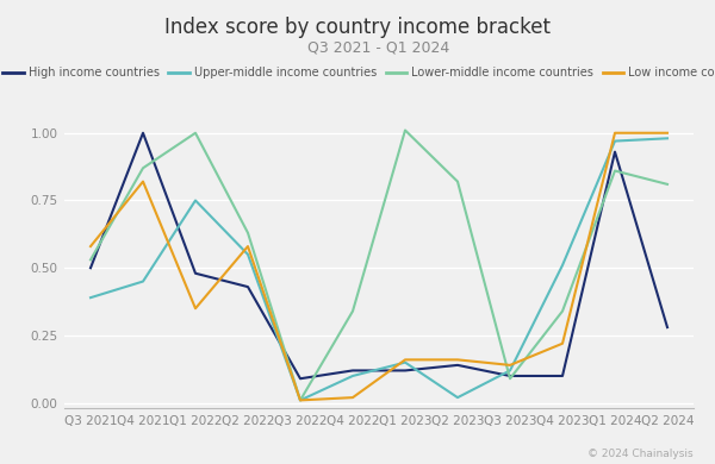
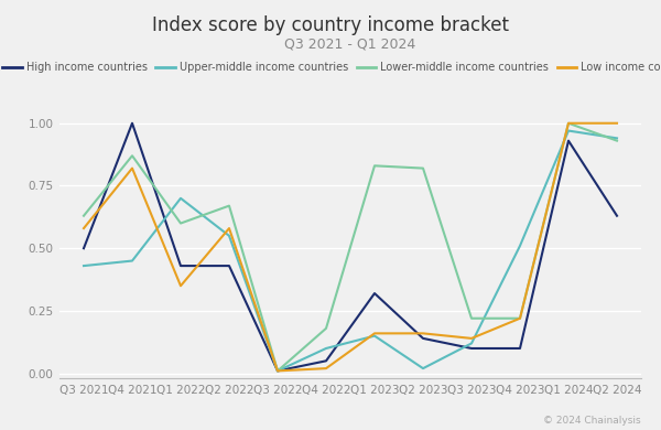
Upper-middle income countries/Q3 2021: 0.39 -> 0.43
Lower-middle income countries/Q3 2021: 0.53 -> 0.63
High income countries/Q1 2022: 0.48 -> 0.43
Upper-middle income countries/Q1 2022: 0.75 -> 0.70
Lower-middle income countries/Q1 2022: 1.00 -> 0.60
Lower-middle income countries/Q2 2022: 0.63 -> 0.67
High income countries/Q3 2022: 0.09 -> 0.01
High income countries/Q4 2022: 0.12 -> 0.05
Lower-middle income countries/Q4 2022: 0.34 -> 0.18
High income countries/Q1 2023: 0.12 -> 0.32
Lower-middle income countries/Q1 2023: 1.01 -> 0.83
Lower-middle income countries/Q3 2023: 0.09 -> 0.22
Lower-middle income countries/Q4 2023: 0.34 -> 0.22
Lower-middle income countries/Q1 2024: 0.86 -> 1.00
High income countries/Q2 2024: 0.28 -> 0.63
Upper-middle income countries/Q2 2024: 0.98 -> 0.94
Lower-middle income countries/Q2 2024: 0.81 -> 0.93
